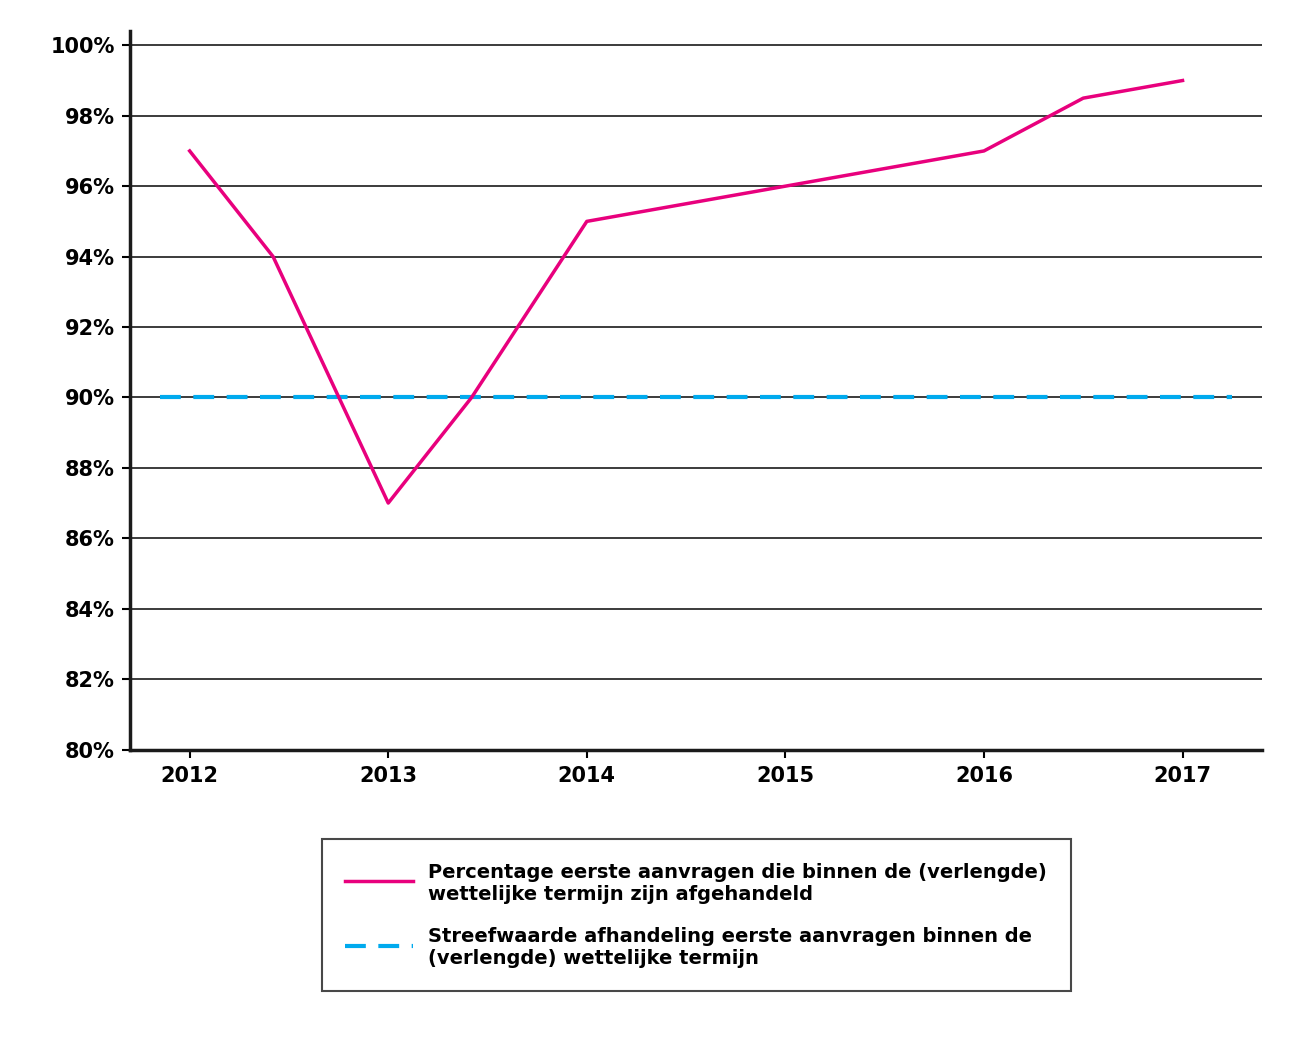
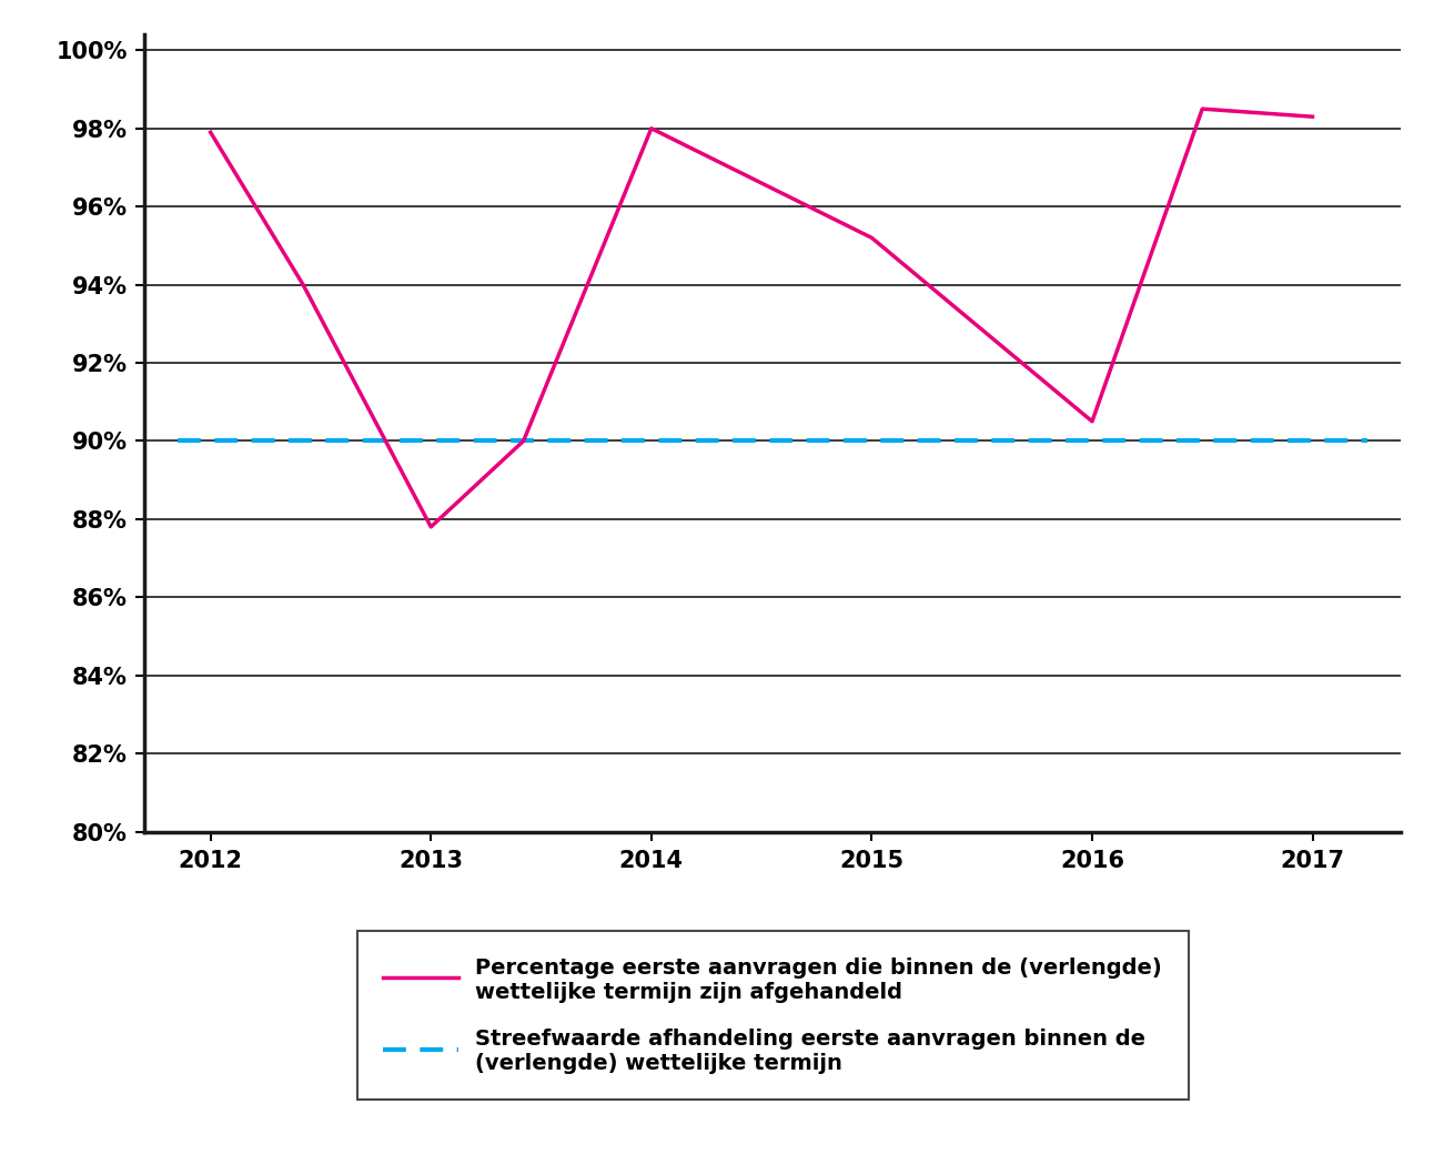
2012: 97.0% -> 97.9%
2013: 87.0% -> 87.8%
2014: 95.0% -> 98.0%
2015: 96.0% -> 95.2%
2016: 97.0% -> 90.5%
2017: 99.0% -> 98.3%
